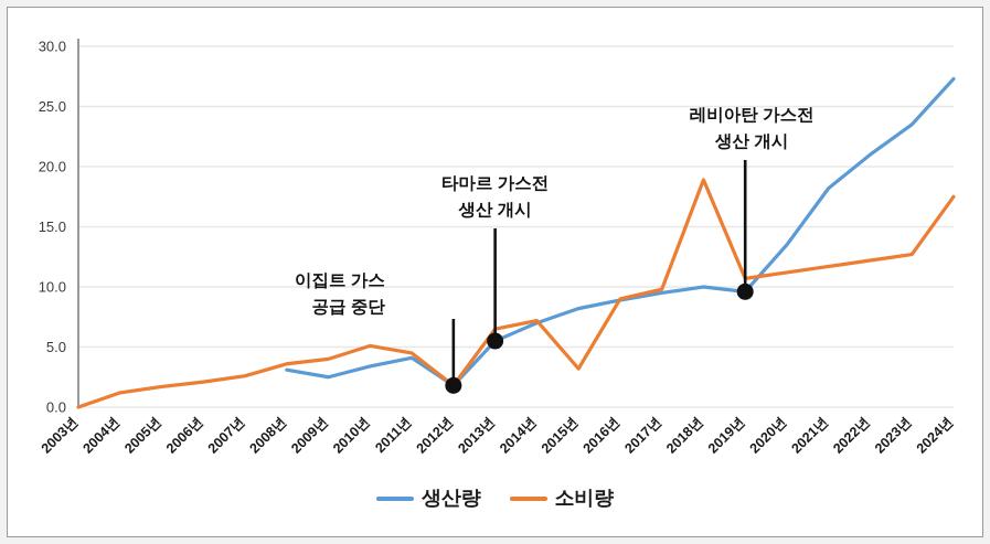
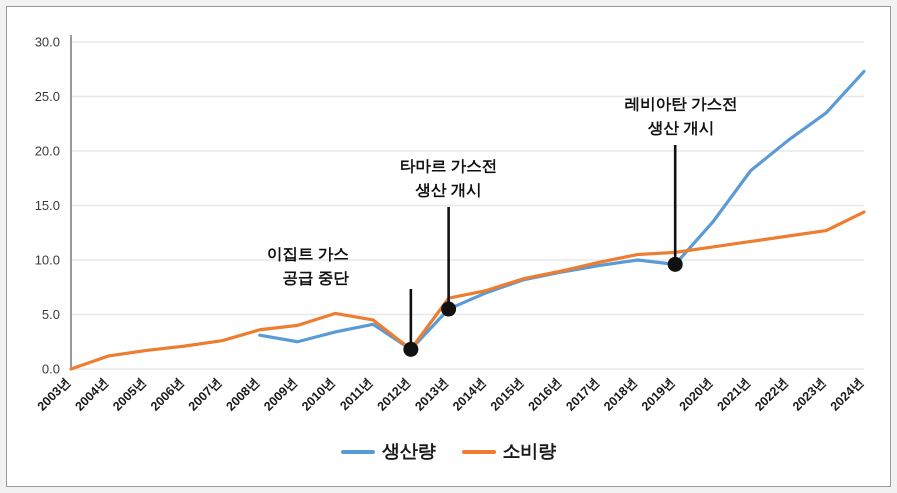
소비량/2015년: 3.2 -> 8.3
소비량/2018년: 18.9 -> 10.5
소비량/2024년: 17.5 -> 14.4
